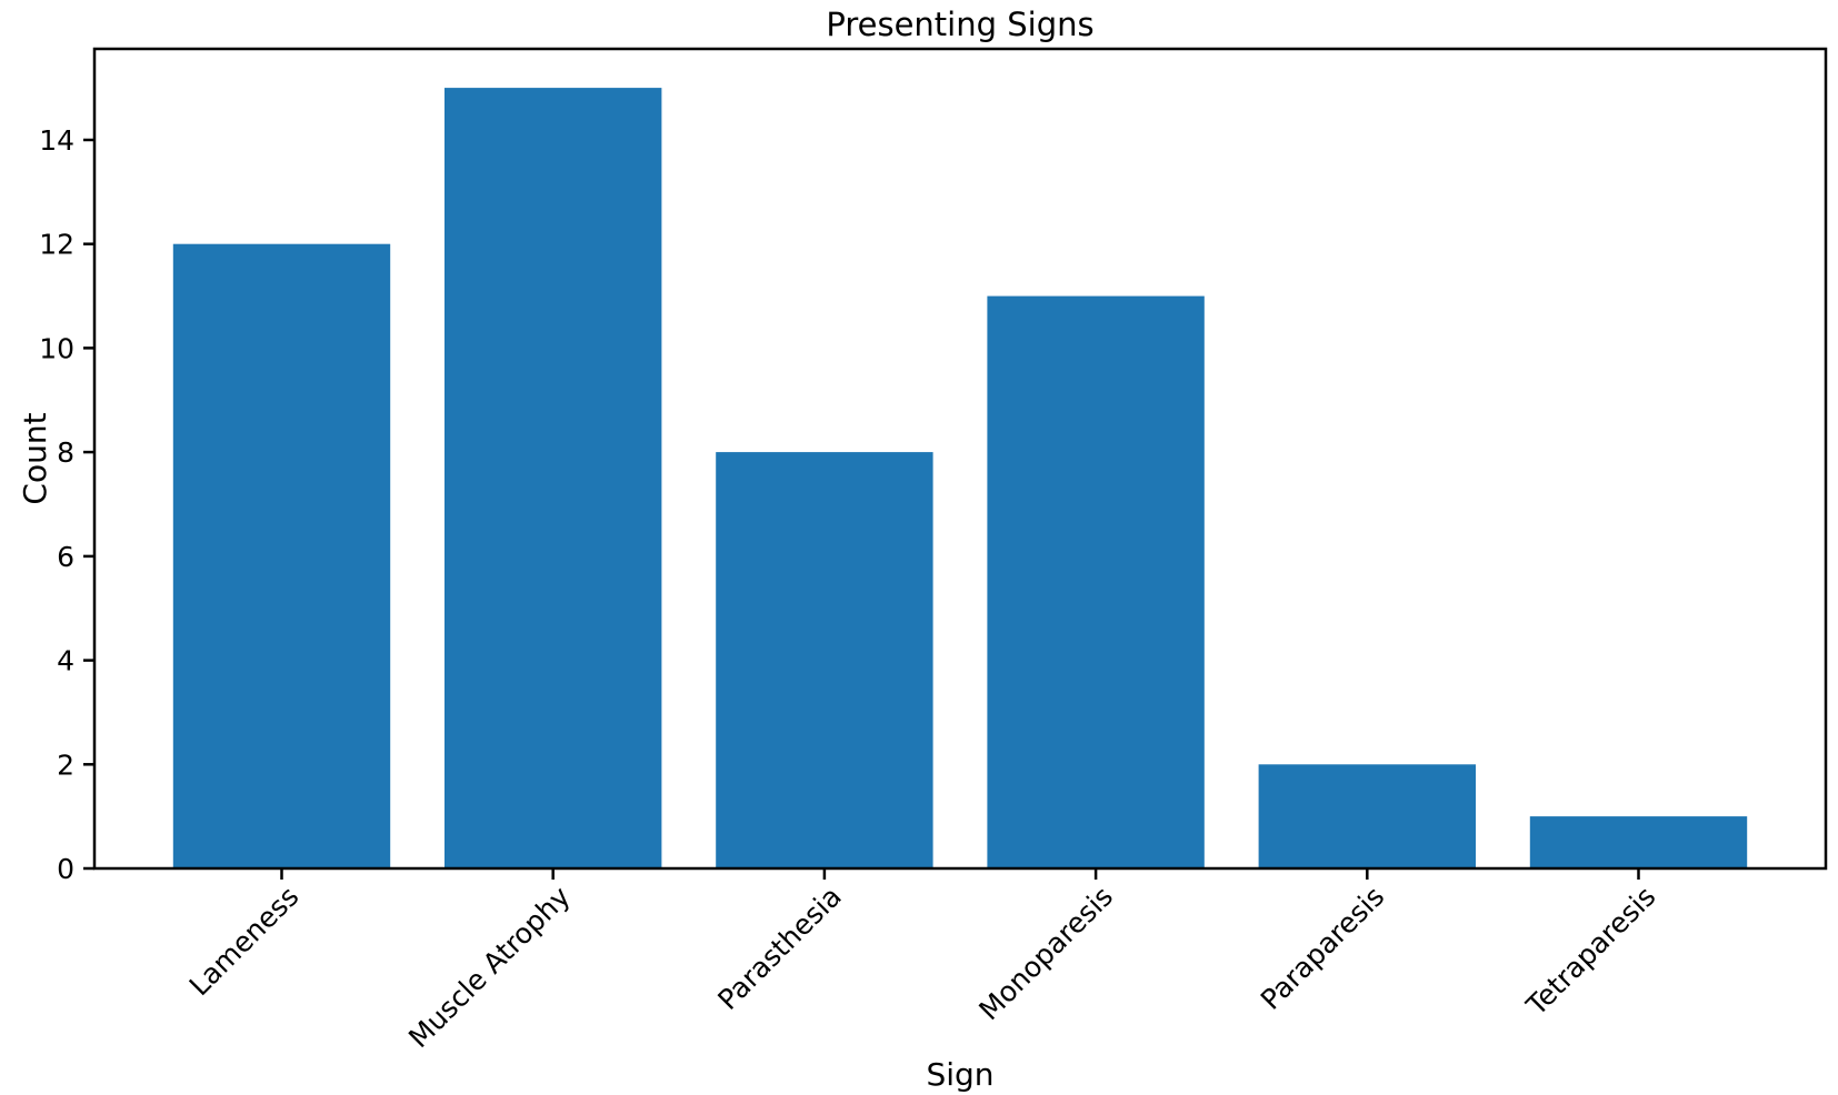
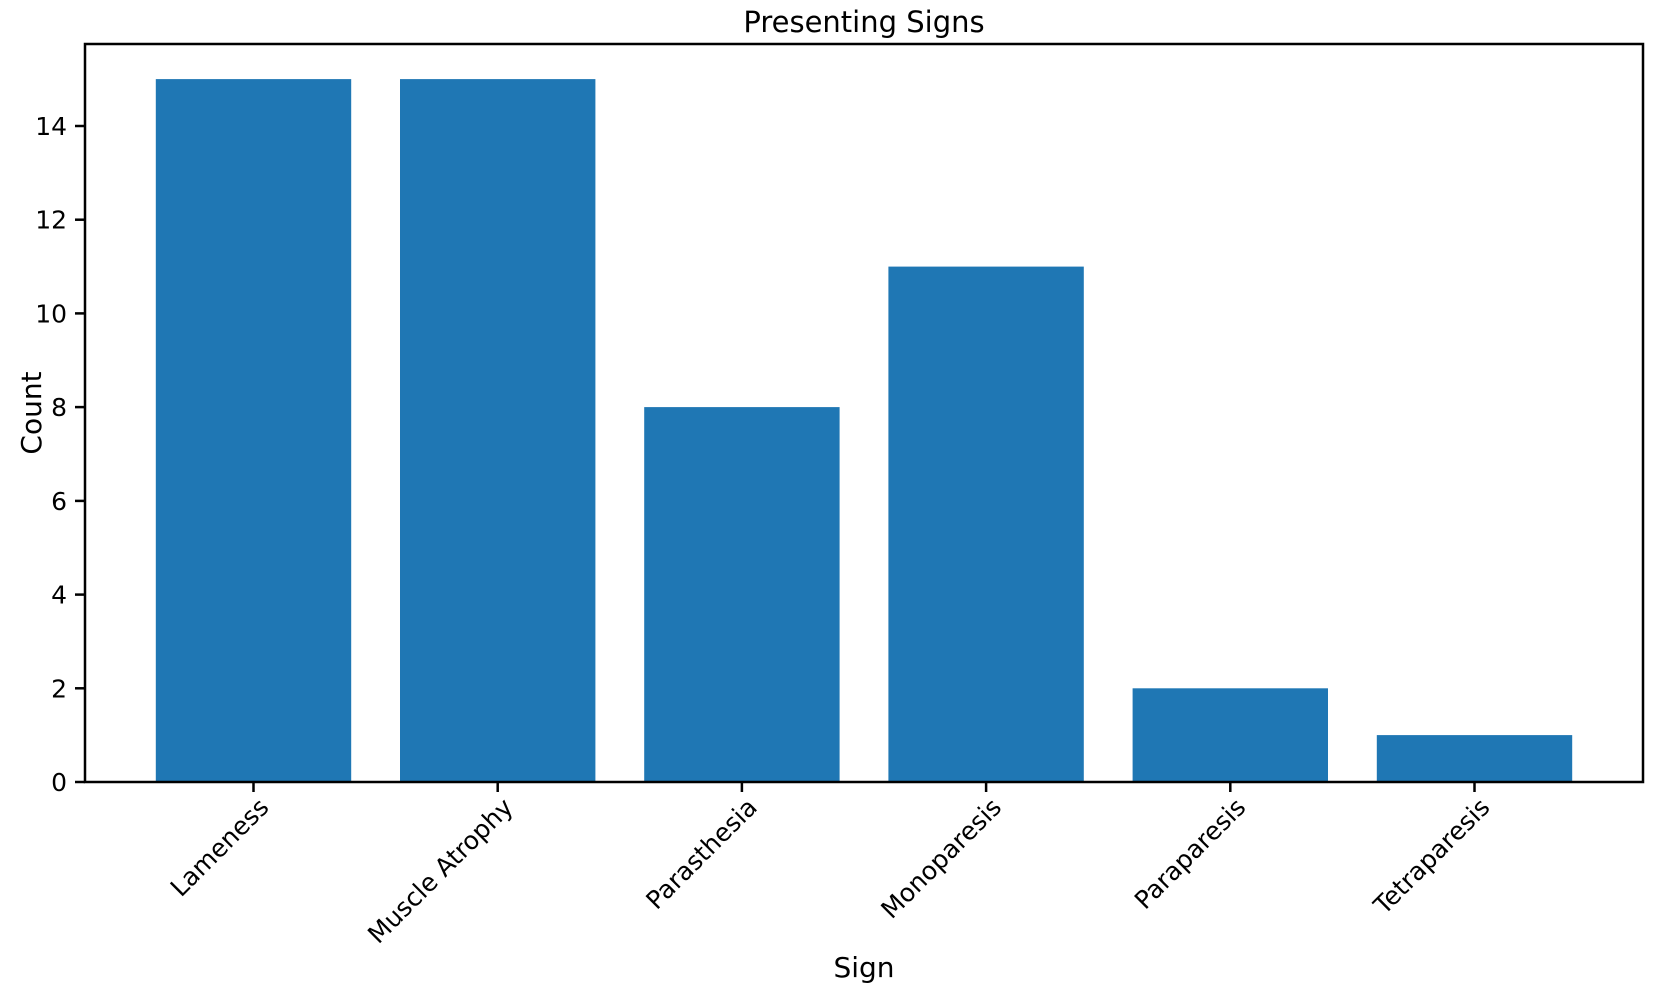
Lameness: 12 -> 15
